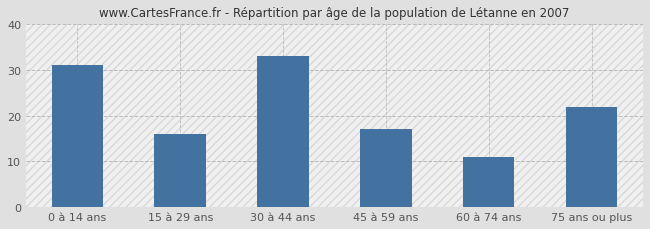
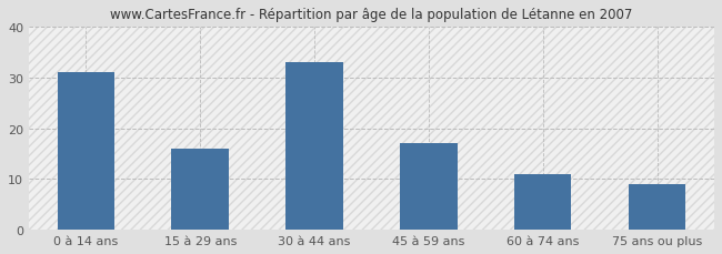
75 ans ou plus: 22 -> 9
